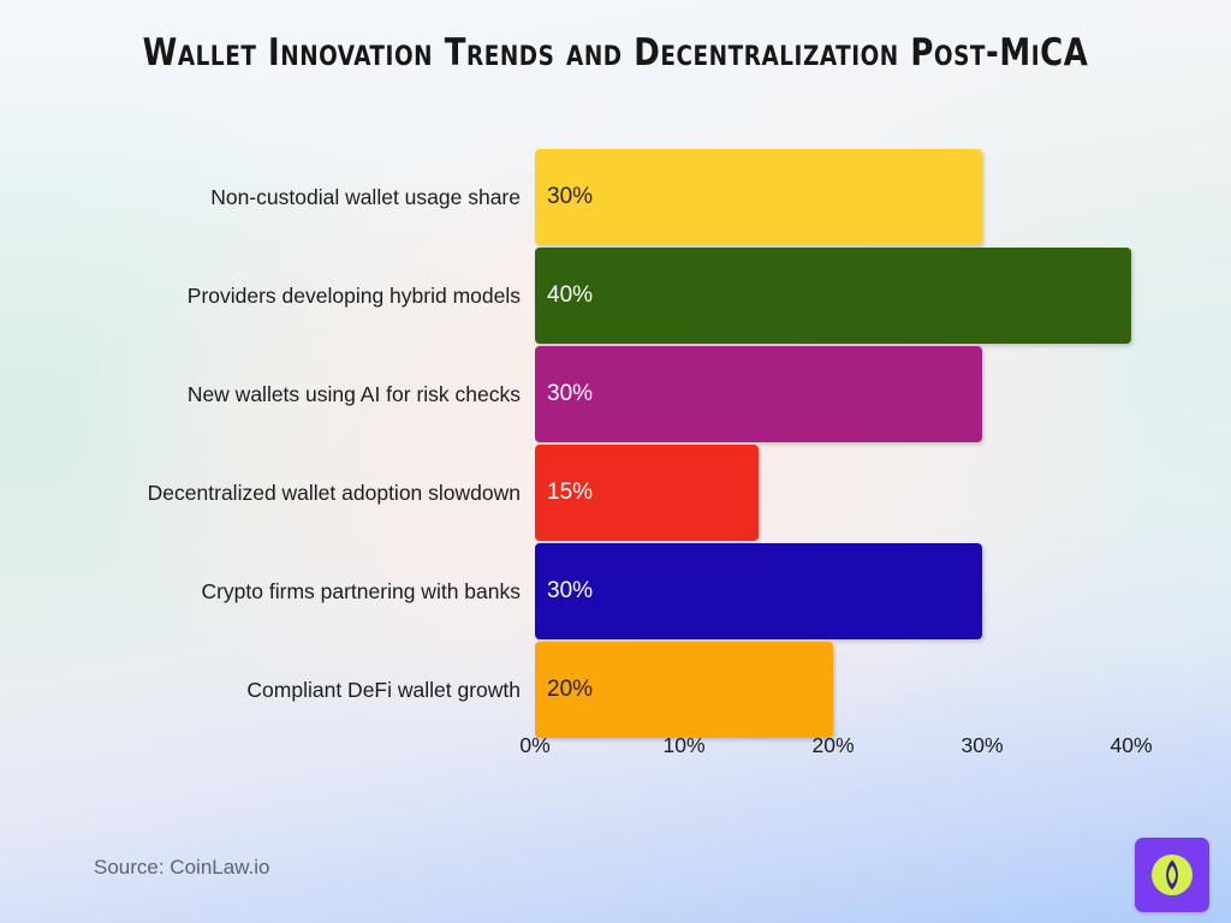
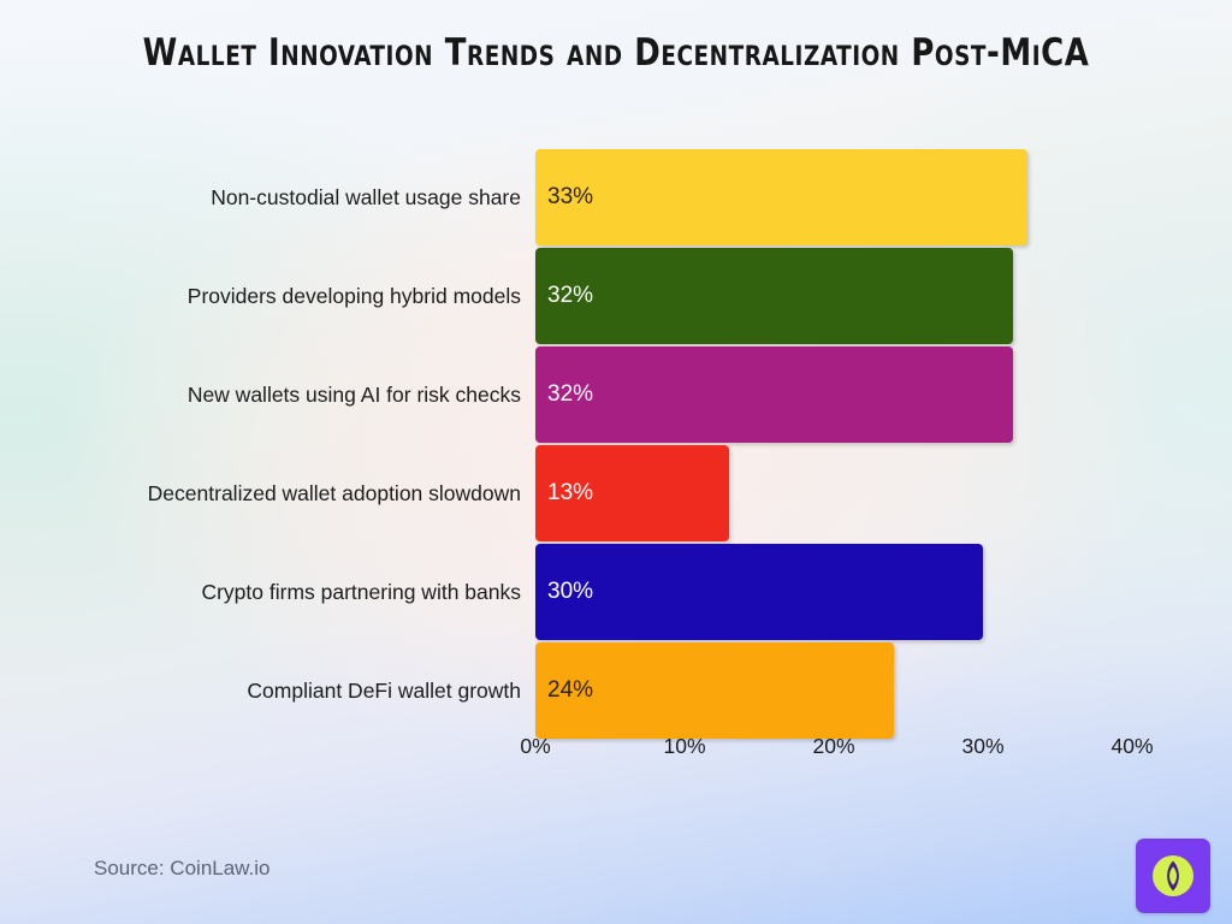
Non-custodial wallet usage share: 30% -> 33%
Providers developing hybrid models: 40% -> 32%
New wallets using AI for risk checks: 30% -> 32%
Decentralized wallet adoption slowdown: 15% -> 13%
Compliant DeFi wallet growth: 20% -> 24%
